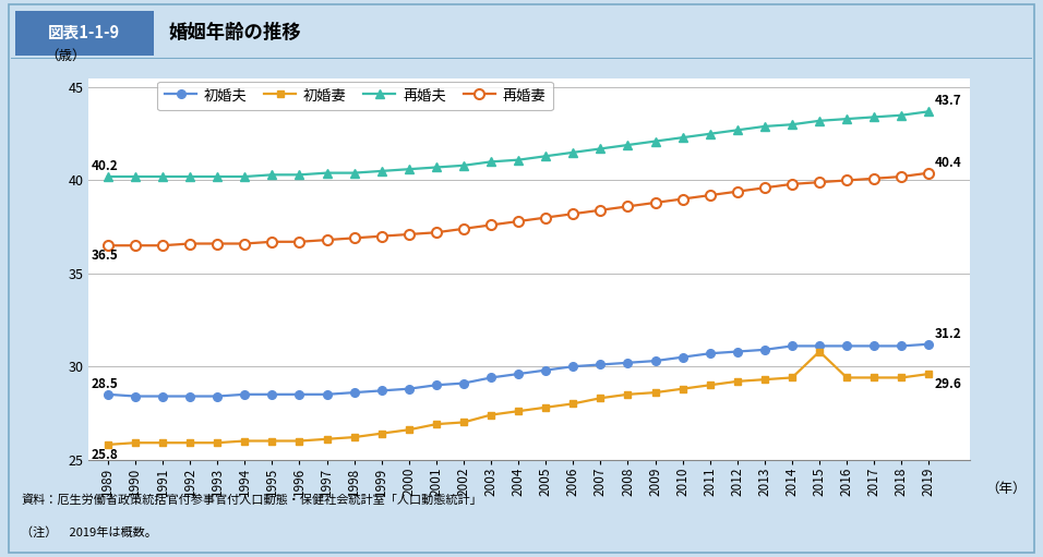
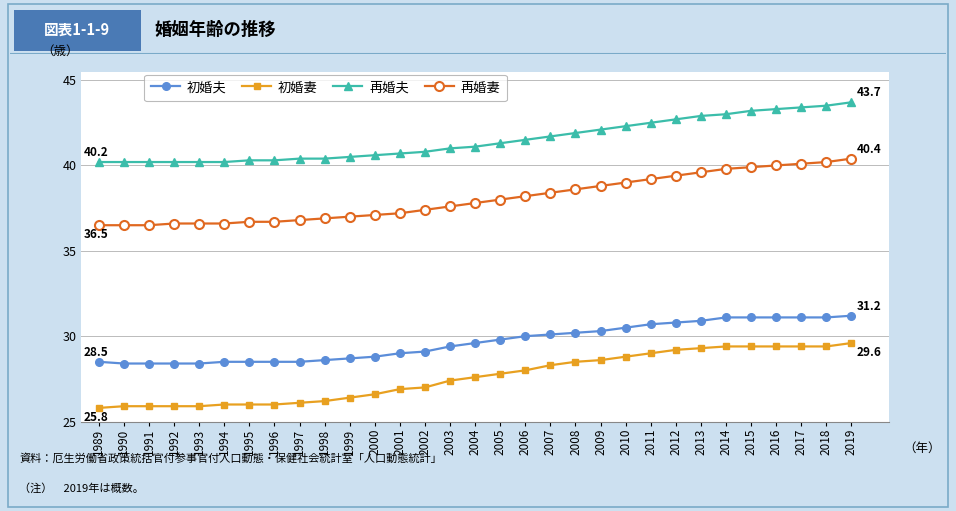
初婚妻/2015: 30.8 -> 29.4
